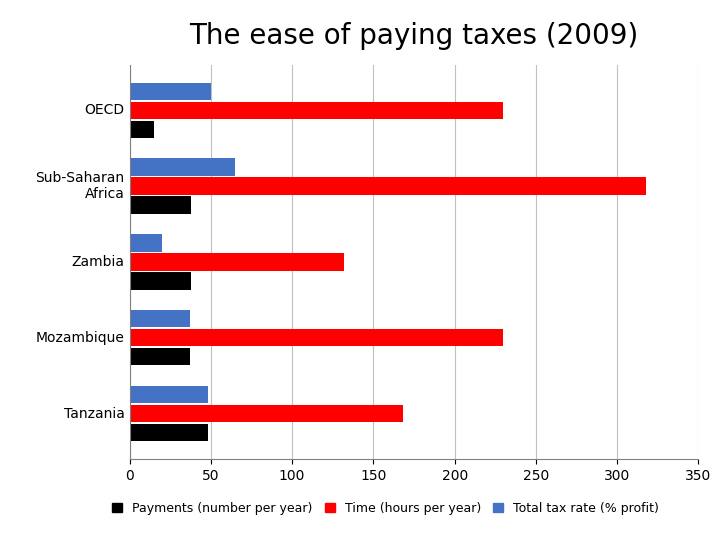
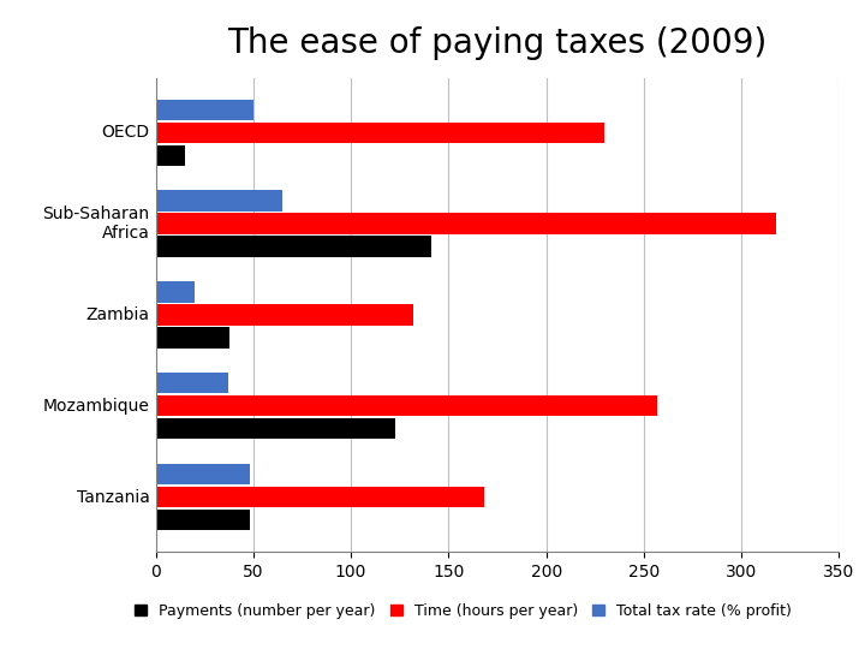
Payments (number per year)/Sub-Saharan Africa: 38 -> 141
Time (hours per year)/Mozambique: 230 -> 257
Payments (number per year)/Mozambique: 37 -> 123
